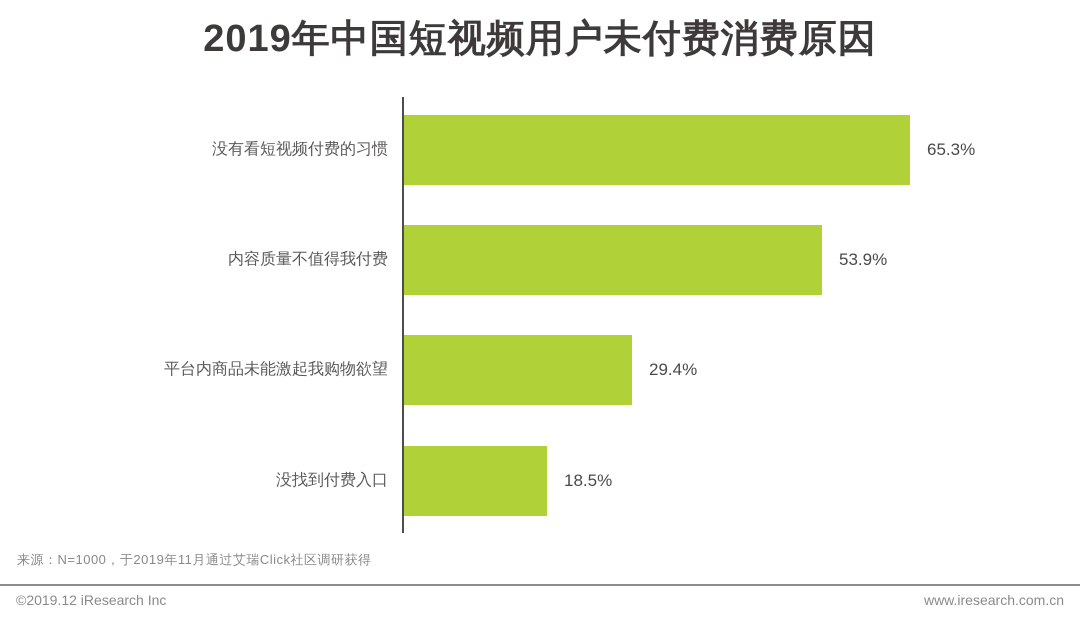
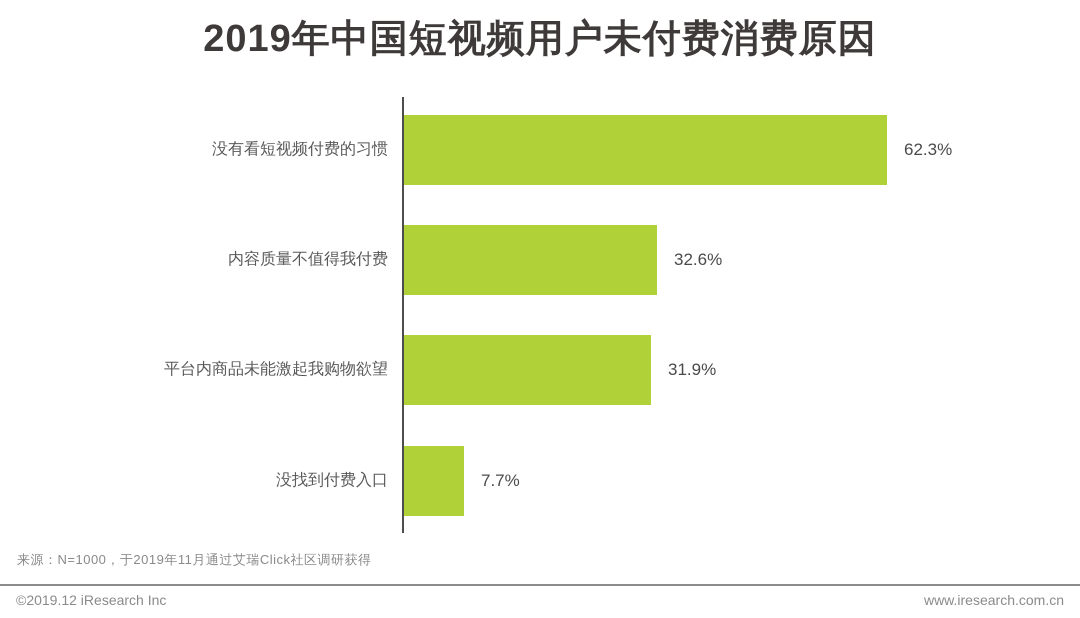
没有看短视频付费的习惯: 65.3% -> 62.3%
内容质量不值得我付费: 53.9% -> 32.6%
平台内商品未能激起我购物欲望: 29.4% -> 31.9%
没找到付费入口: 18.5% -> 7.7%
